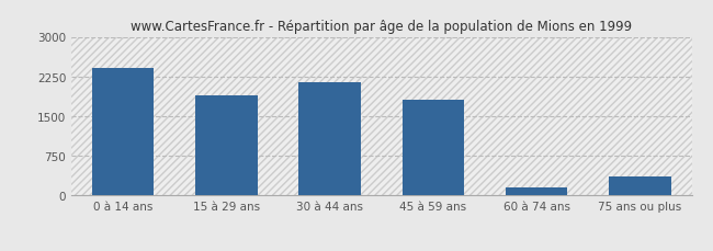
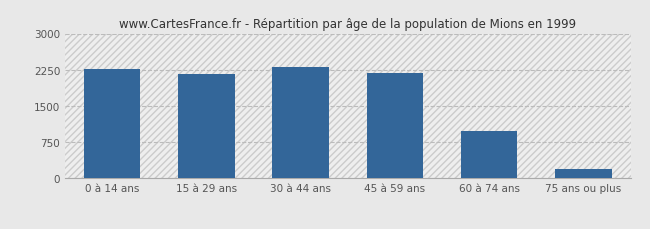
0 à 14 ans: 2400 -> 2270
15 à 29 ans: 1900 -> 2160
30 à 44 ans: 2150 -> 2310
45 à 59 ans: 1800 -> 2190
60 à 74 ans: 150 -> 980
75 ans ou plus: 350 -> 190
